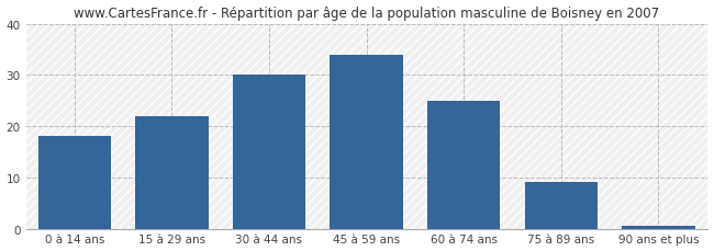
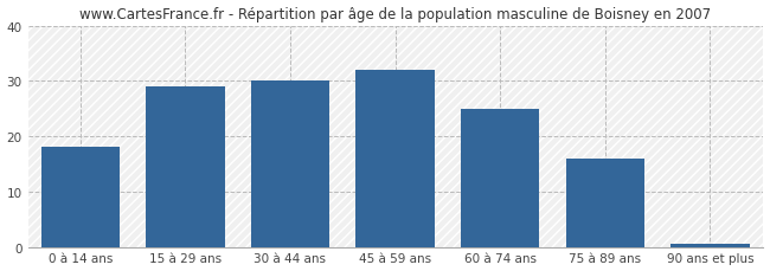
15 à 29 ans: 22.0 -> 29.0
45 à 59 ans: 34.0 -> 32.0
75 à 89 ans: 9.0 -> 16.0
